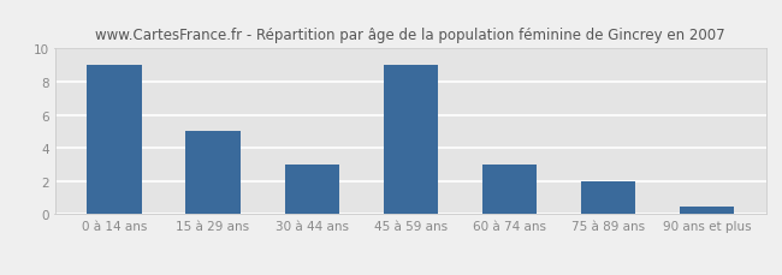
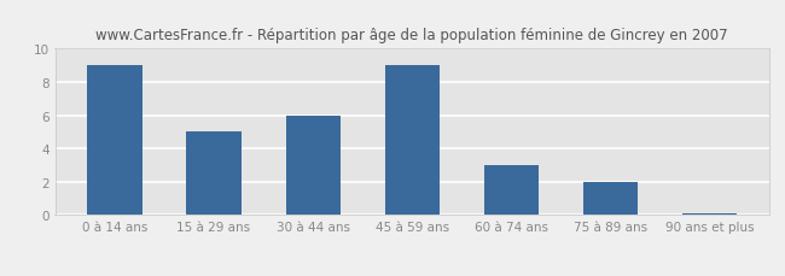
30 à 44 ans: 3.0 -> 6.0
90 ans et plus: 0.5 -> 0.1
